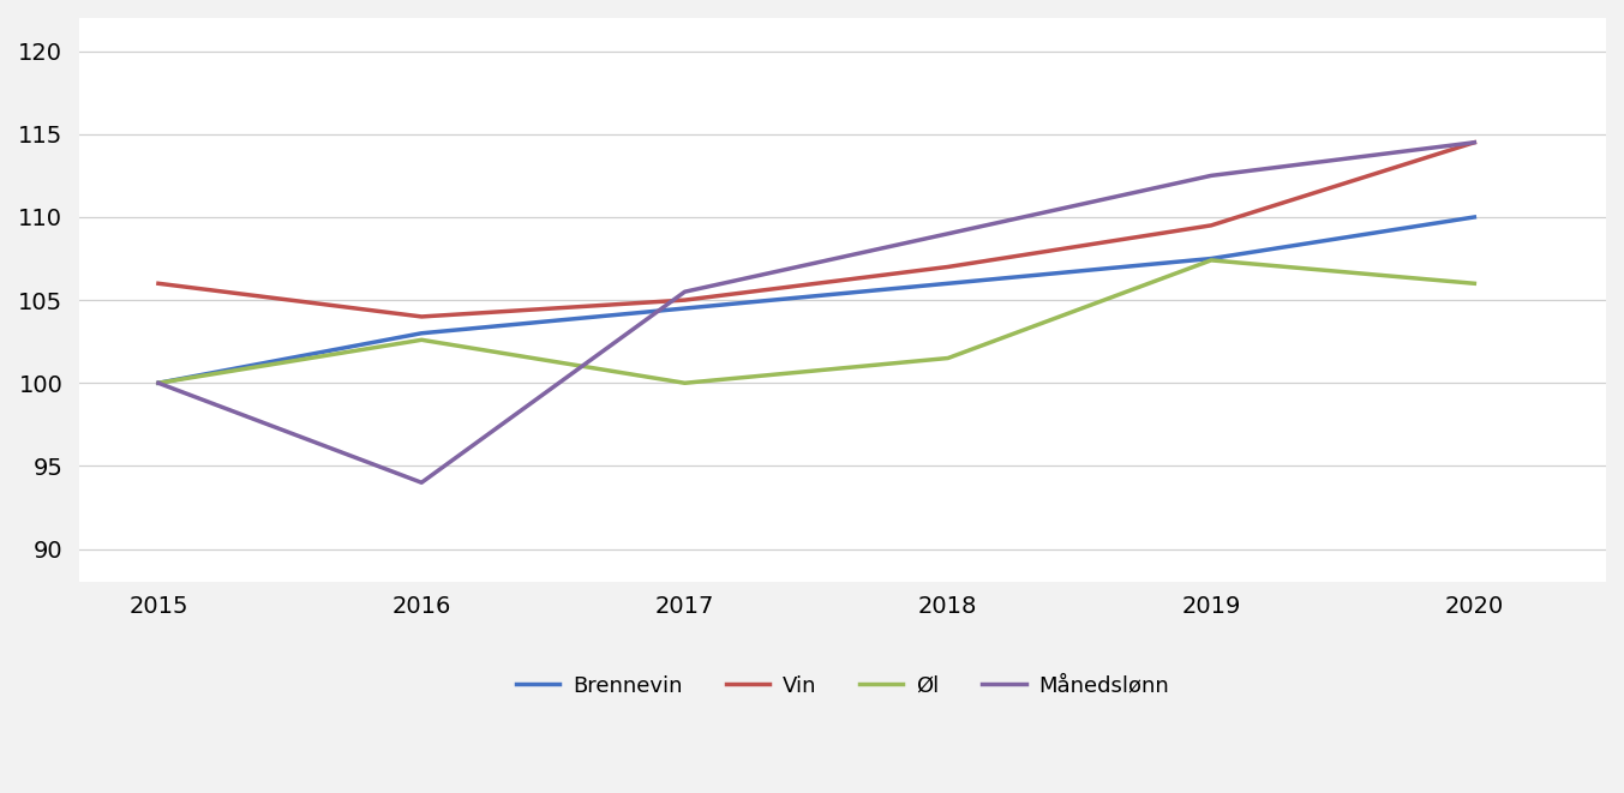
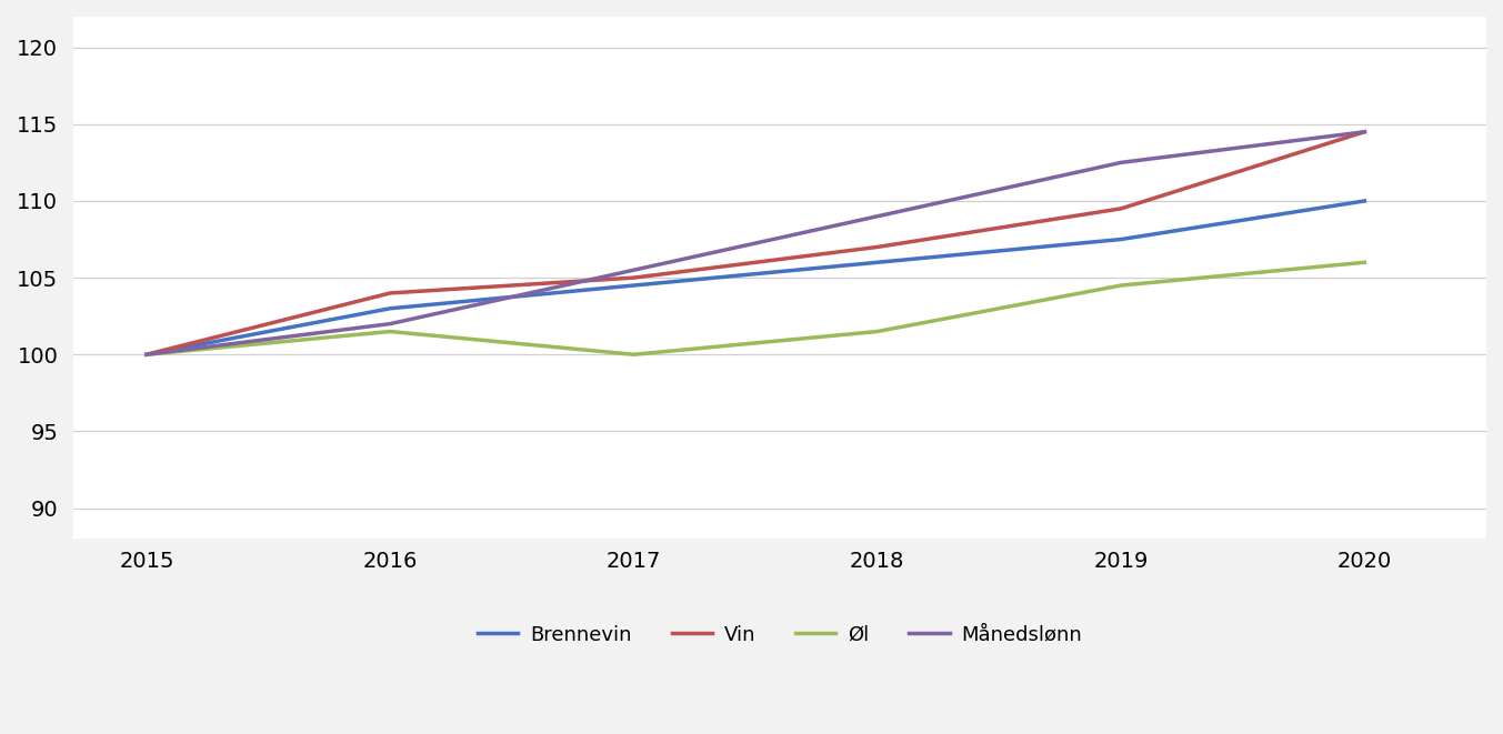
Vin/2015: 106.0 -> 100.0
Øl/2016: 102.6 -> 101.5
Månedslønn/2016: 94.0 -> 102.0
Øl/2019: 107.4 -> 104.5
